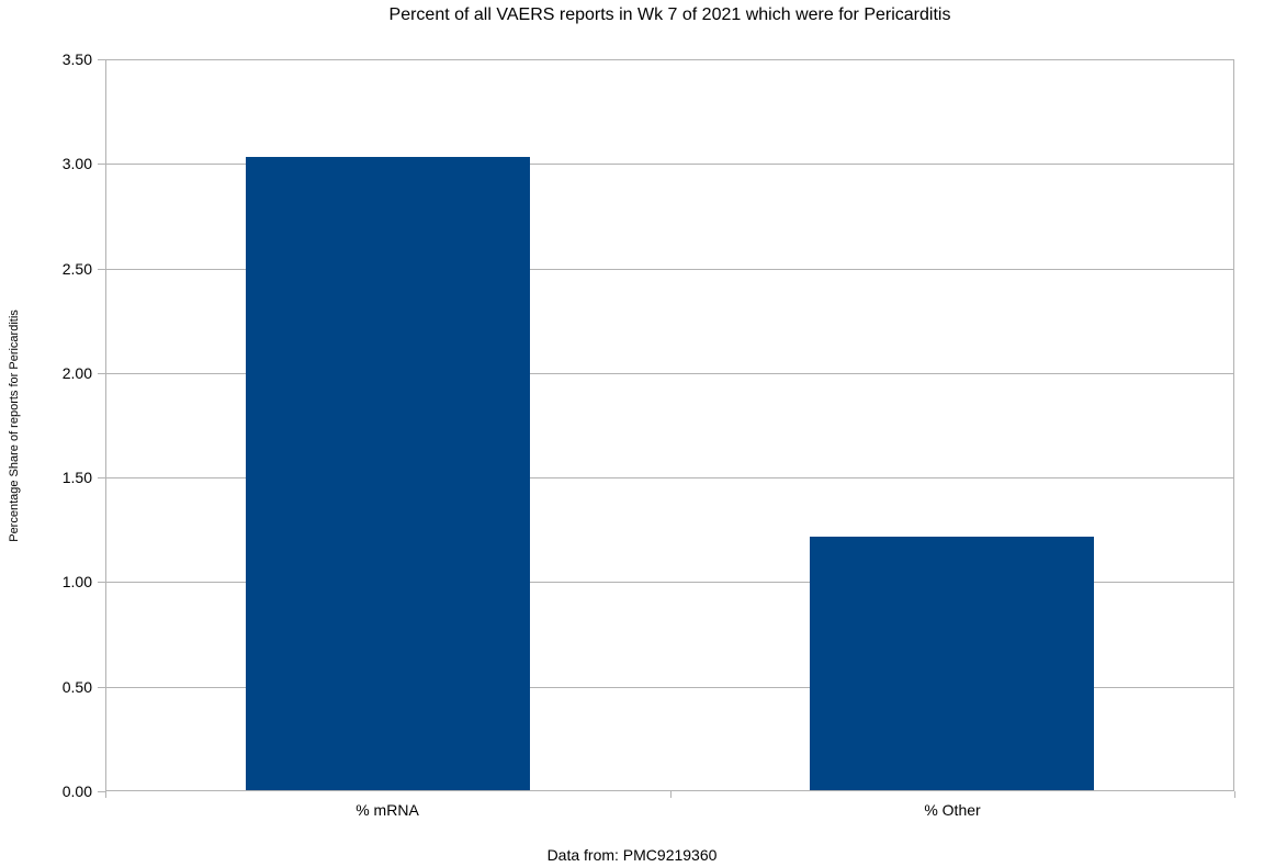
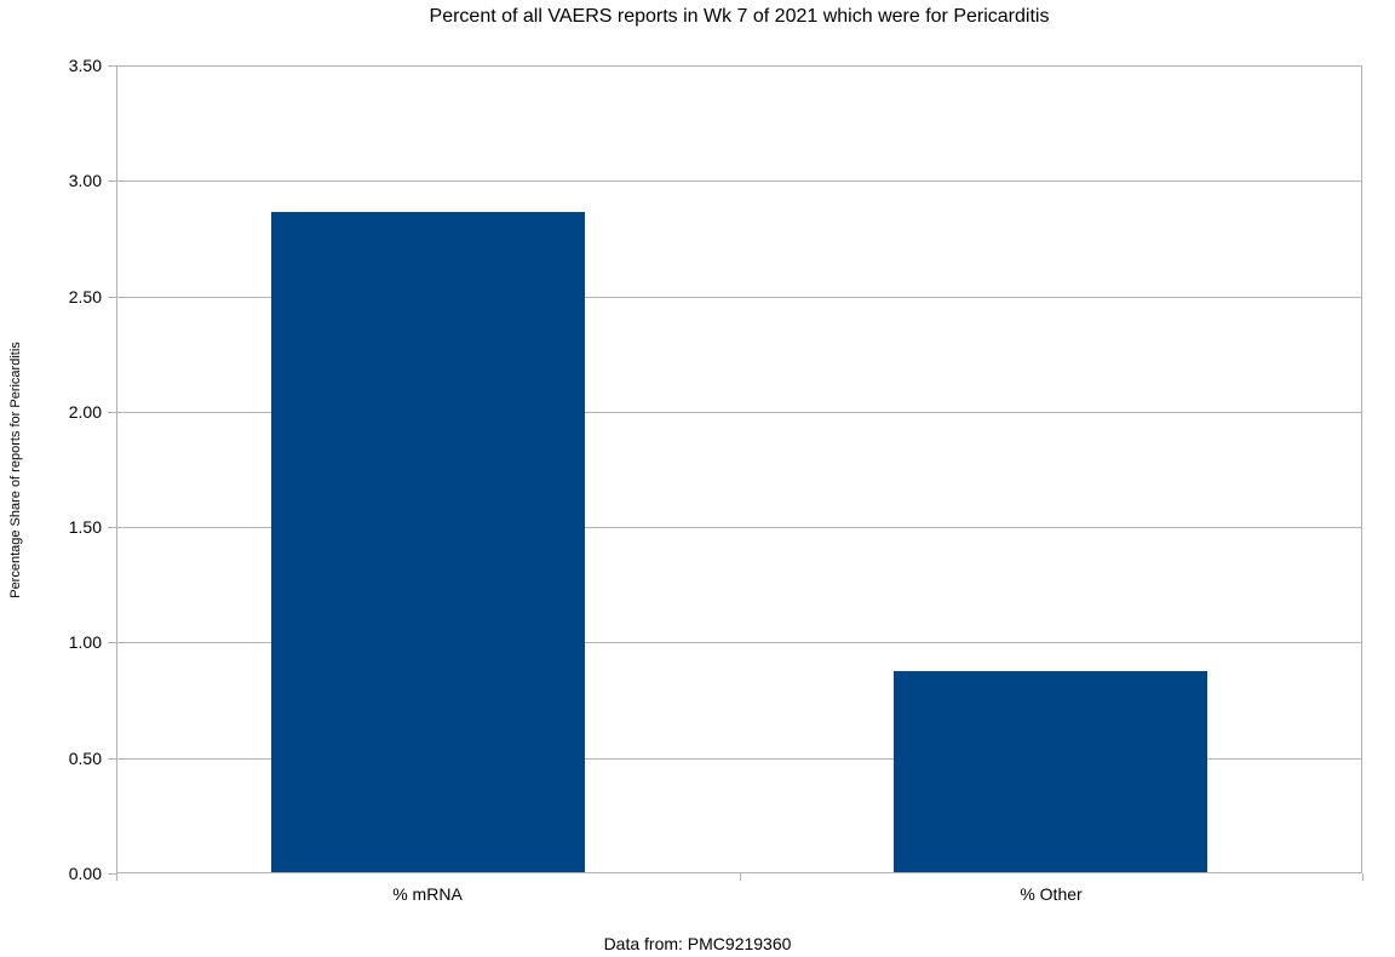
% mRNA: 3.03 -> 2.86
% Other: 1.21 -> 0.87
